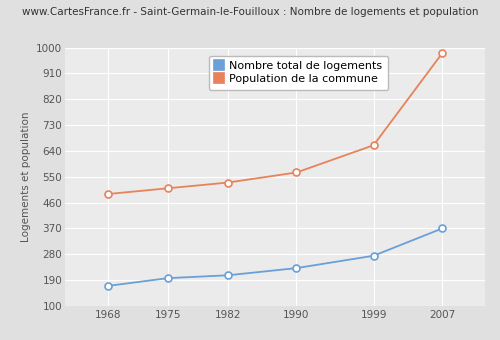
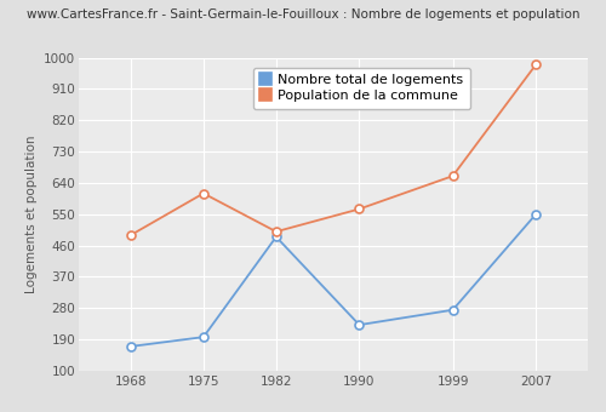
Population de la commune/1975: 510 -> 610
Nombre total de logements/1982: 207 -> 485
Population de la commune/1982: 530 -> 500
Nombre total de logements/2007: 370 -> 550
